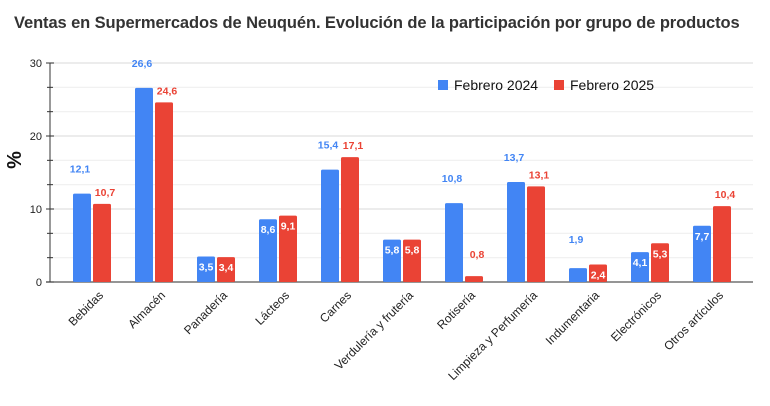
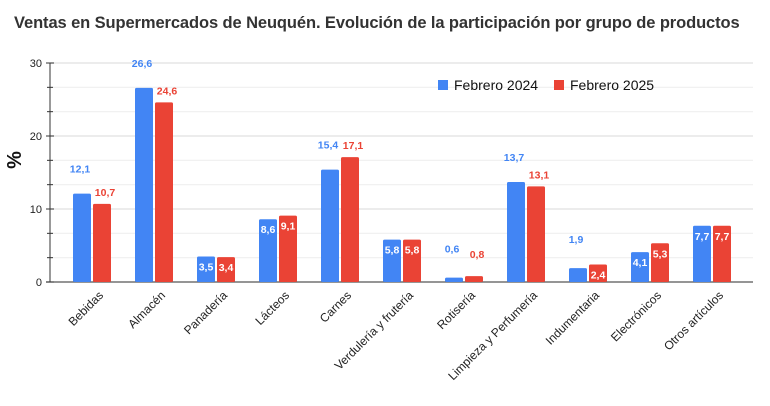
Febrero 2024/Rotisería: 10,8 -> 0,6
Febrero 2025/Otros artículos: 10,4 -> 7,7
